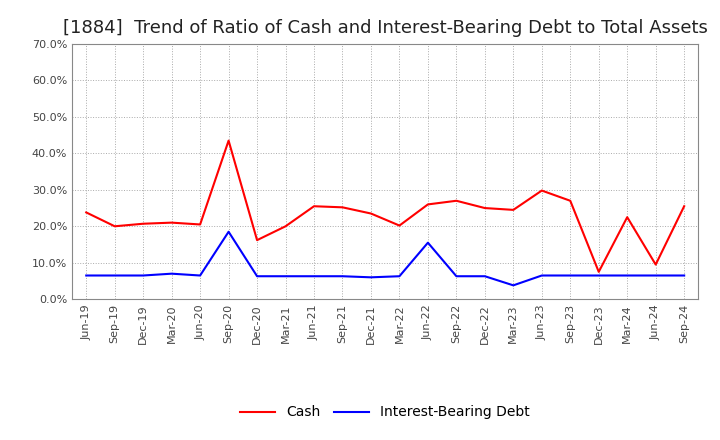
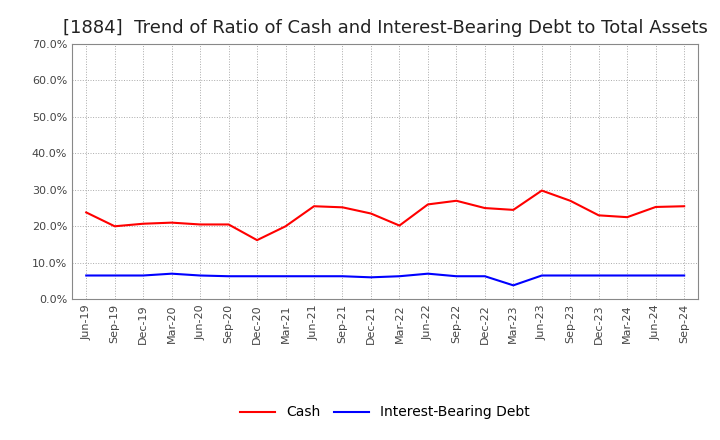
Cash/Sep-20: 43.5% -> 20.5%
Interest-Bearing Debt/Sep-20: 18.5% -> 6.3%
Interest-Bearing Debt/Jun-22: 15.5% -> 7.0%
Cash/Dec-23: 7.5% -> 23.0%
Cash/Jun-24: 9.5% -> 25.3%
